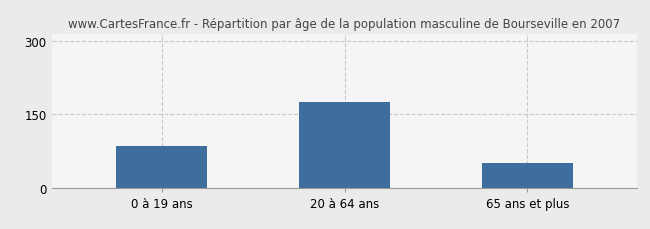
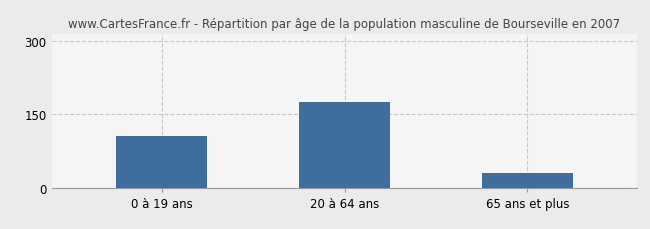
0 à 19 ans: 85 -> 105
65 ans et plus: 50 -> 30
